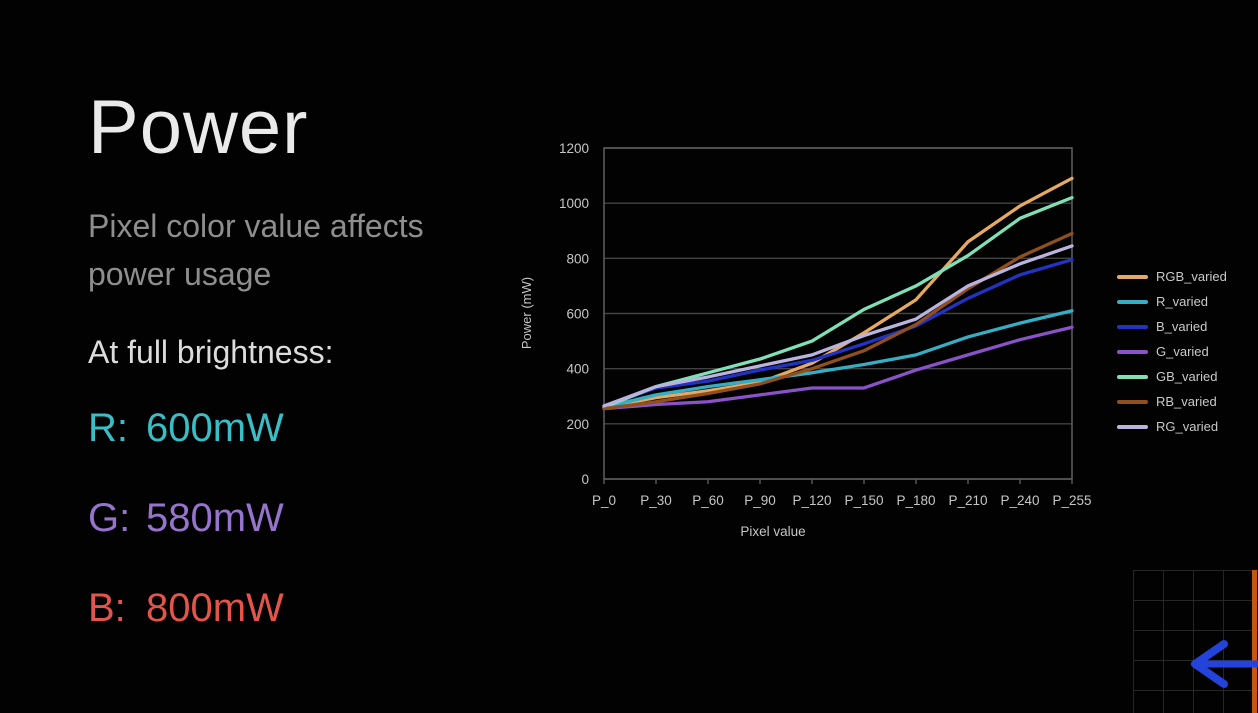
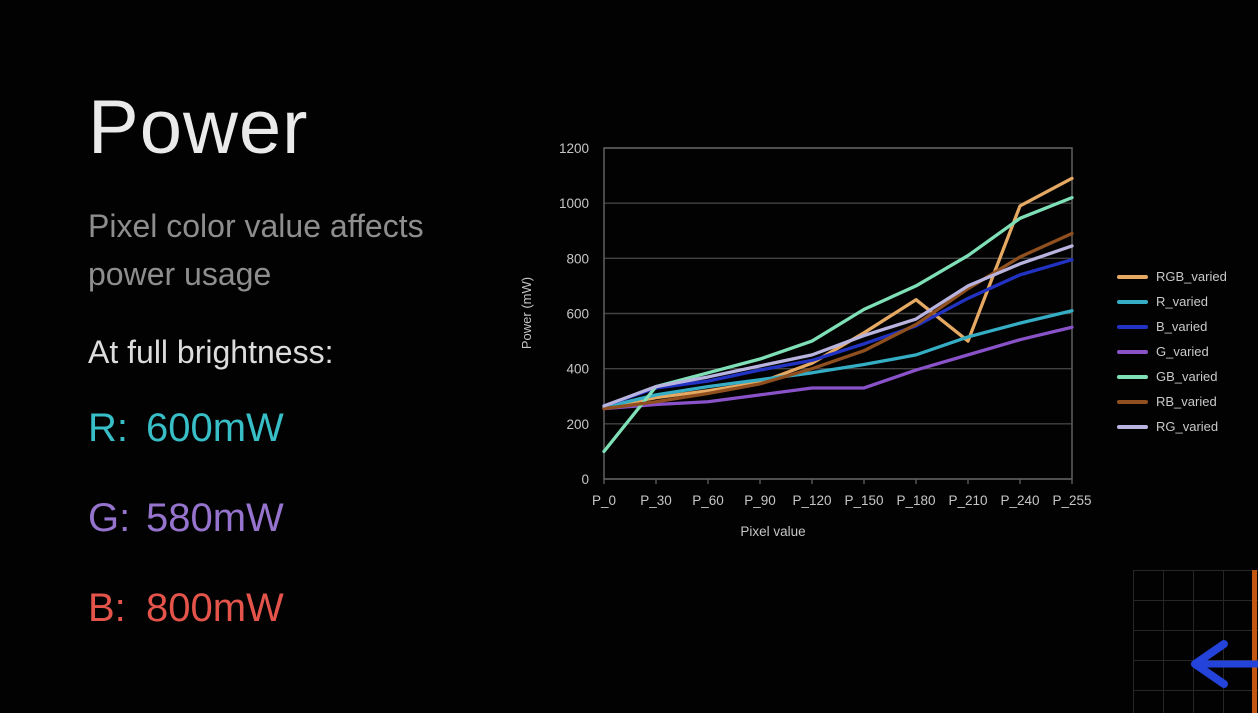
GB_varied/P_0: 260 -> 100
RGB_varied/P_210: 860 -> 500
